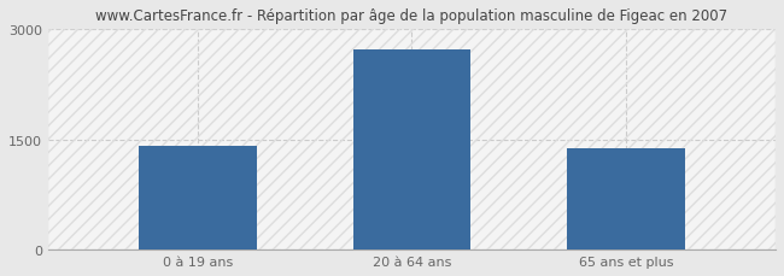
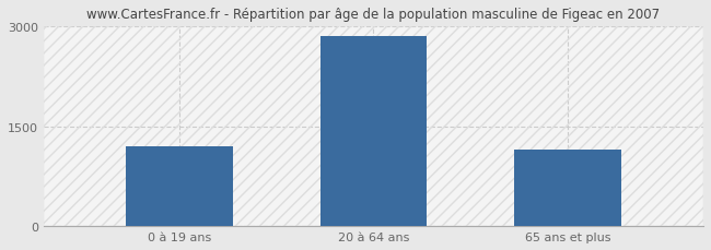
0 à 19 ans: 1420 -> 1200
20 à 64 ans: 2720 -> 2850
65 ans et plus: 1380 -> 1150
